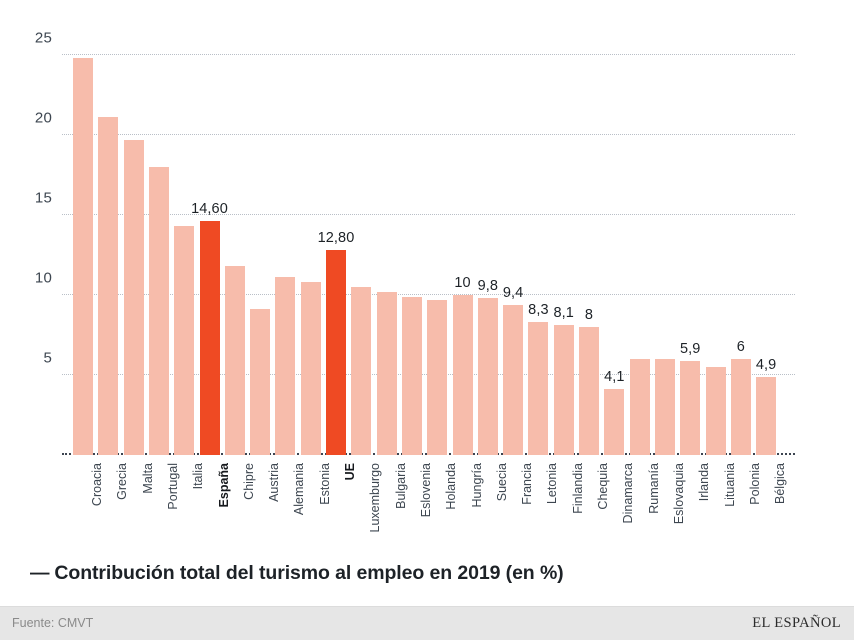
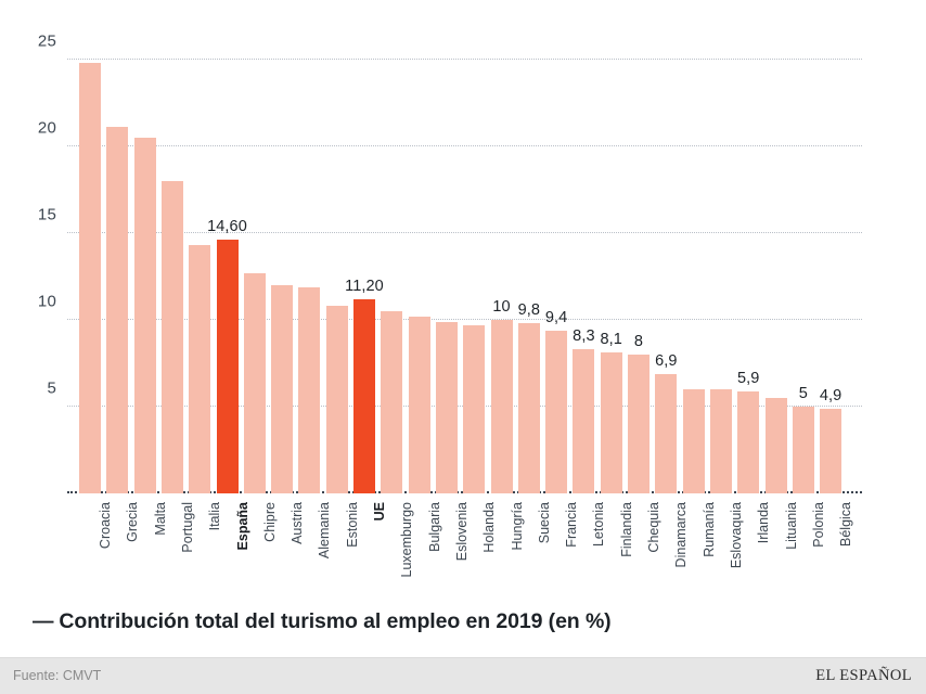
Malta: 19.7 -> 20.5
Chipre: 11.8 -> 12.7
Austria: 9.1 -> 12.0
Alemania: 11.1 -> 11.9
UE: 12,80 -> 11,20
Dinamarca: 4,1 -> 6,9
Polonia: 6 -> 5
